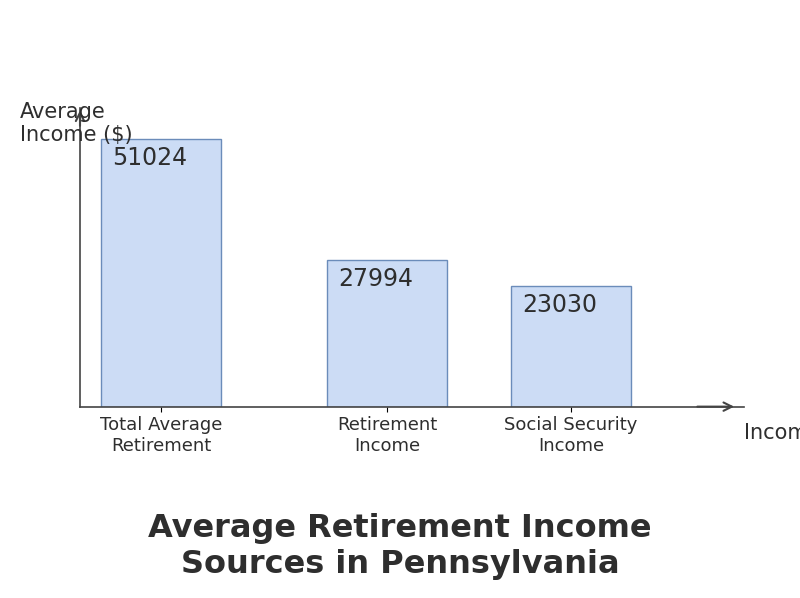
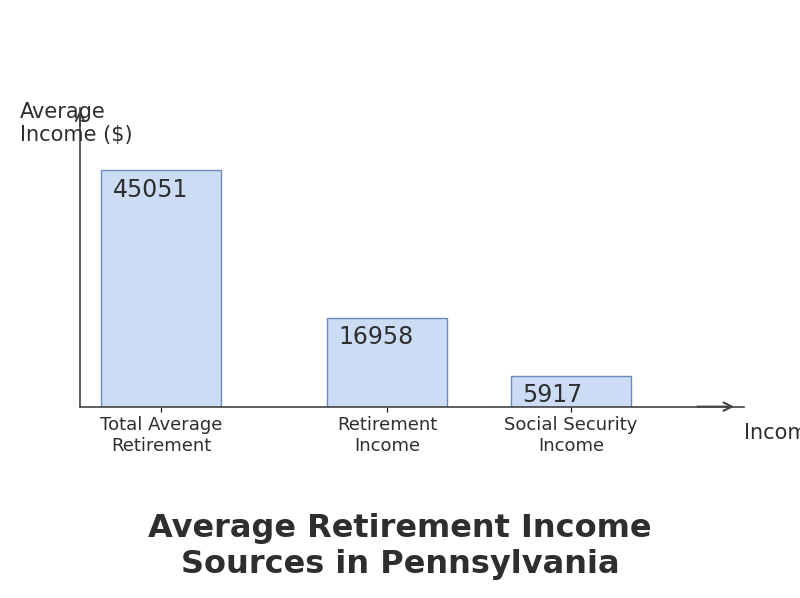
Total Average Retirement: 51024 -> 45051
Retirement Income: 27994 -> 16958
Social Security Income: 23030 -> 5917
